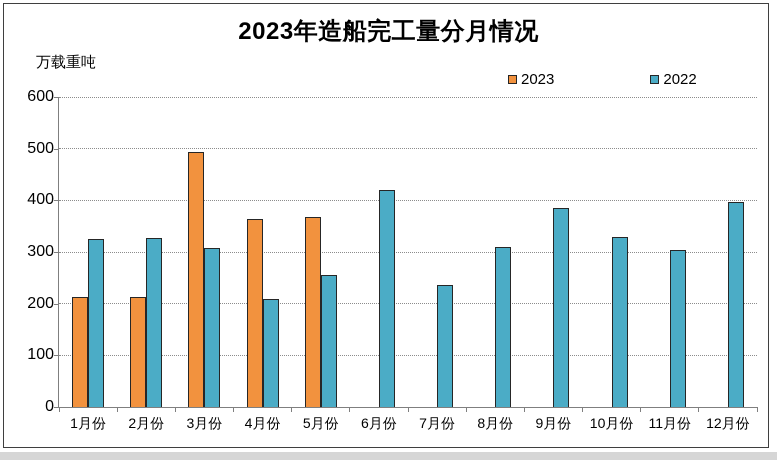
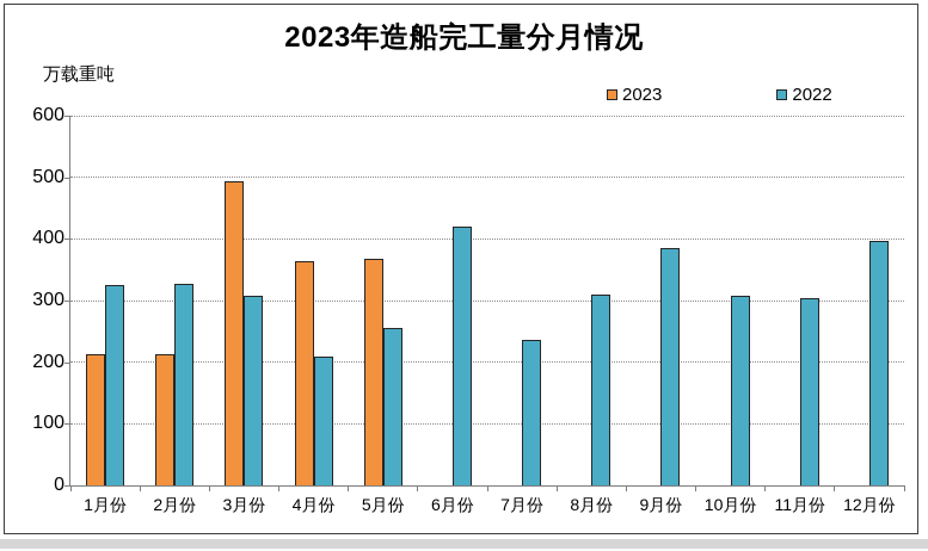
2022/10月份: 330 -> 310
